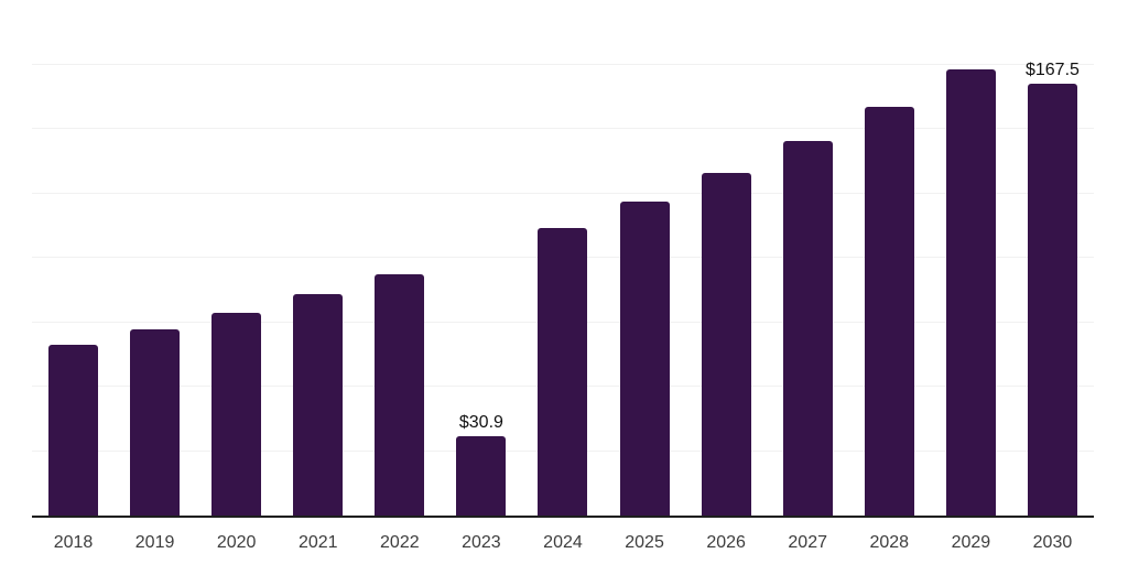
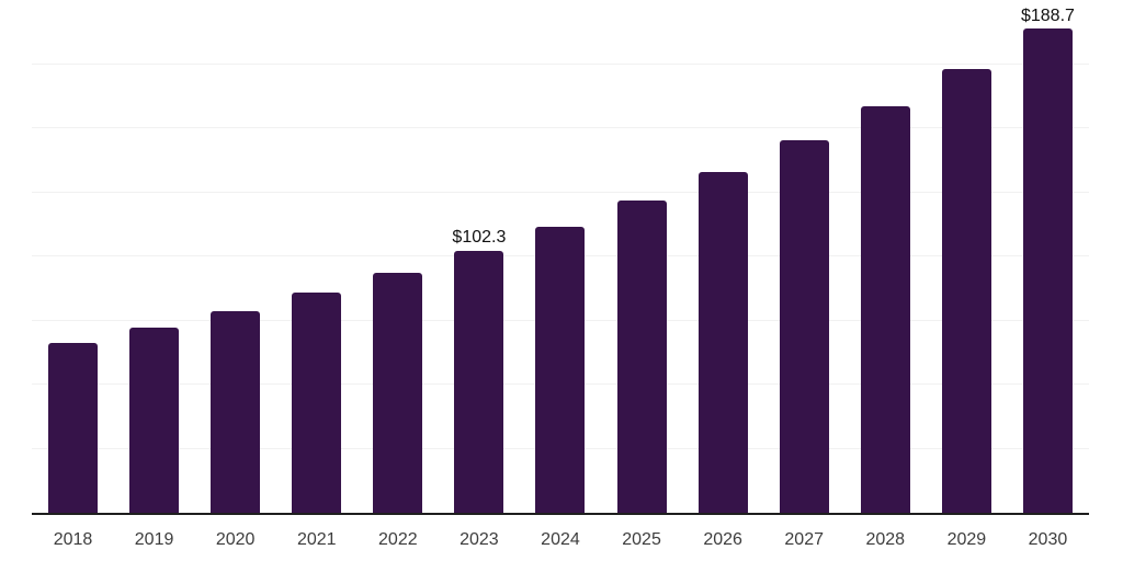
2023: $30.9 -> $102.3
2030: $167.5 -> $188.7
